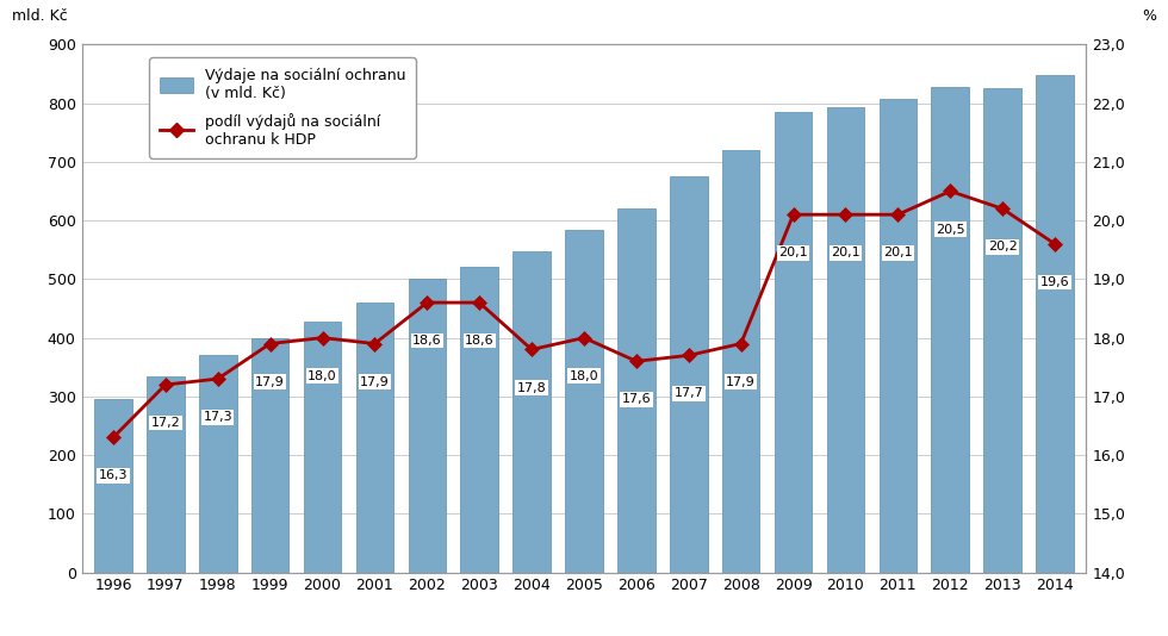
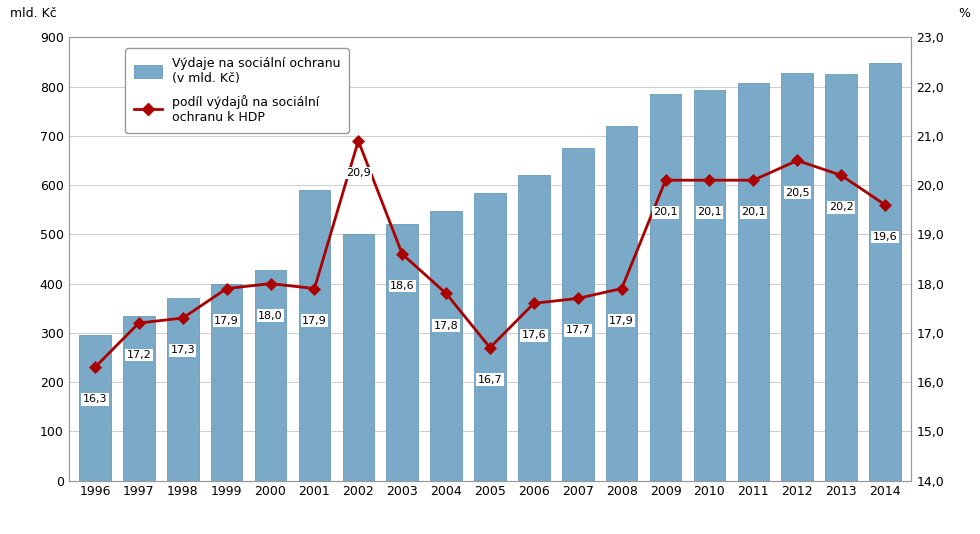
Výdaje na sociální ochranu (v mld. Kč)/2001: 460 -> 590
podíl výdajů na sociální ochranu k HDP/2002: 18,6 -> 20,9
podíl výdajů na sociální ochranu k HDP/2005: 18,0 -> 16,7
